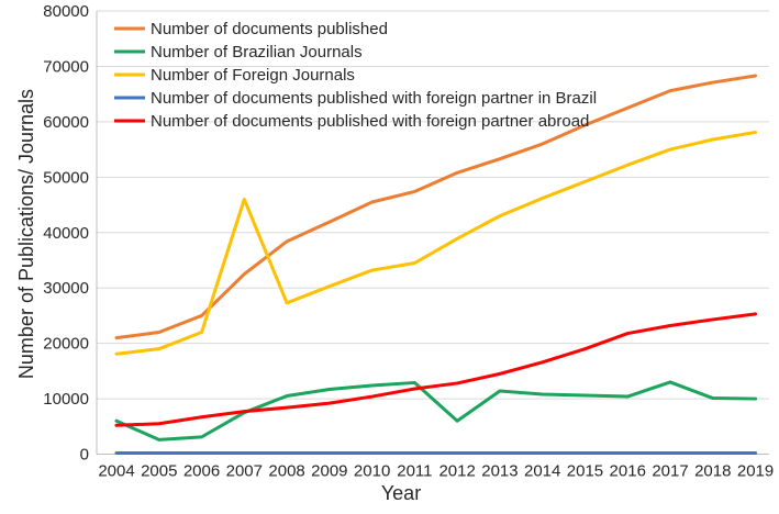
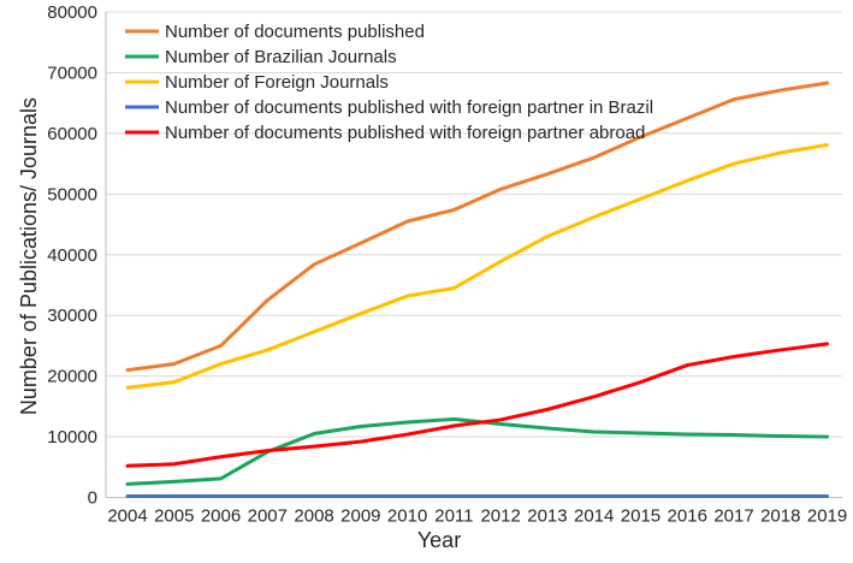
Number of Brazilian Journals/2004: 6000 -> 2000
Number of Foreign Journals/2007: 46000 -> 24000
Number of Brazilian Journals/2012: 6000 -> 12000
Number of Brazilian Journals/2017: 13000 -> 10000
